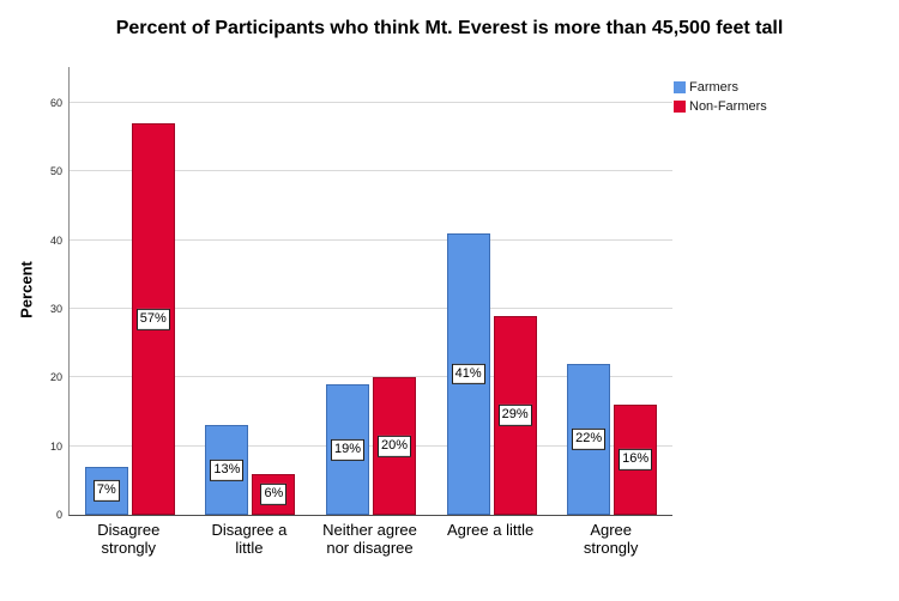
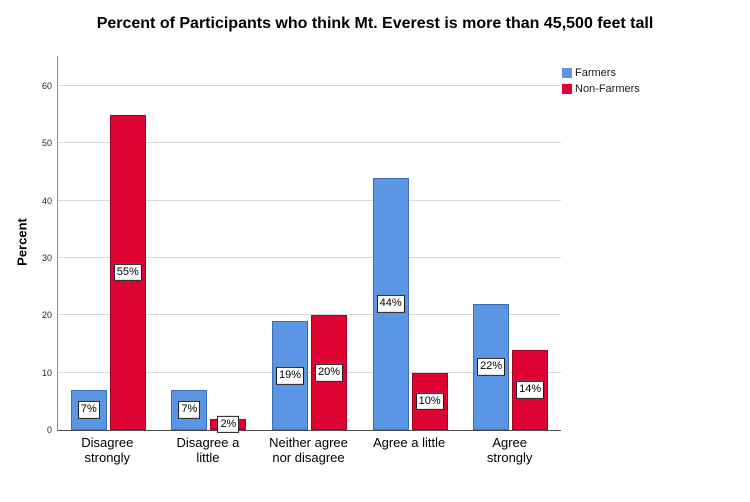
Non-Farmers/Disagree strongly: 57% -> 55%
Farmers/Disagree a little: 13% -> 7%
Non-Farmers/Disagree a little: 6% -> 2%
Farmers/Agree a little: 41% -> 44%
Non-Farmers/Agree a little: 29% -> 10%
Non-Farmers/Agree strongly: 16% -> 14%
